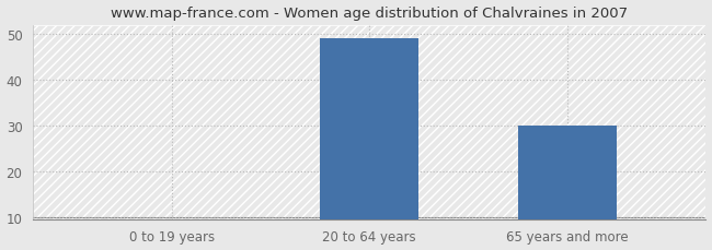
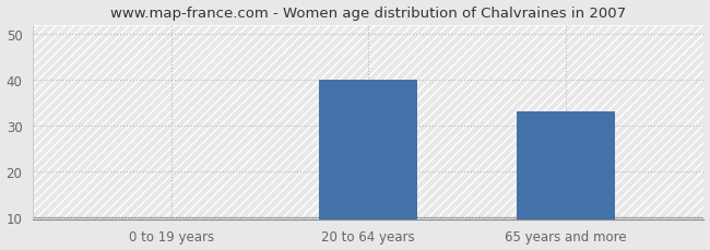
20 to 64 years: 49 -> 40
65 years and more: 30 -> 33
